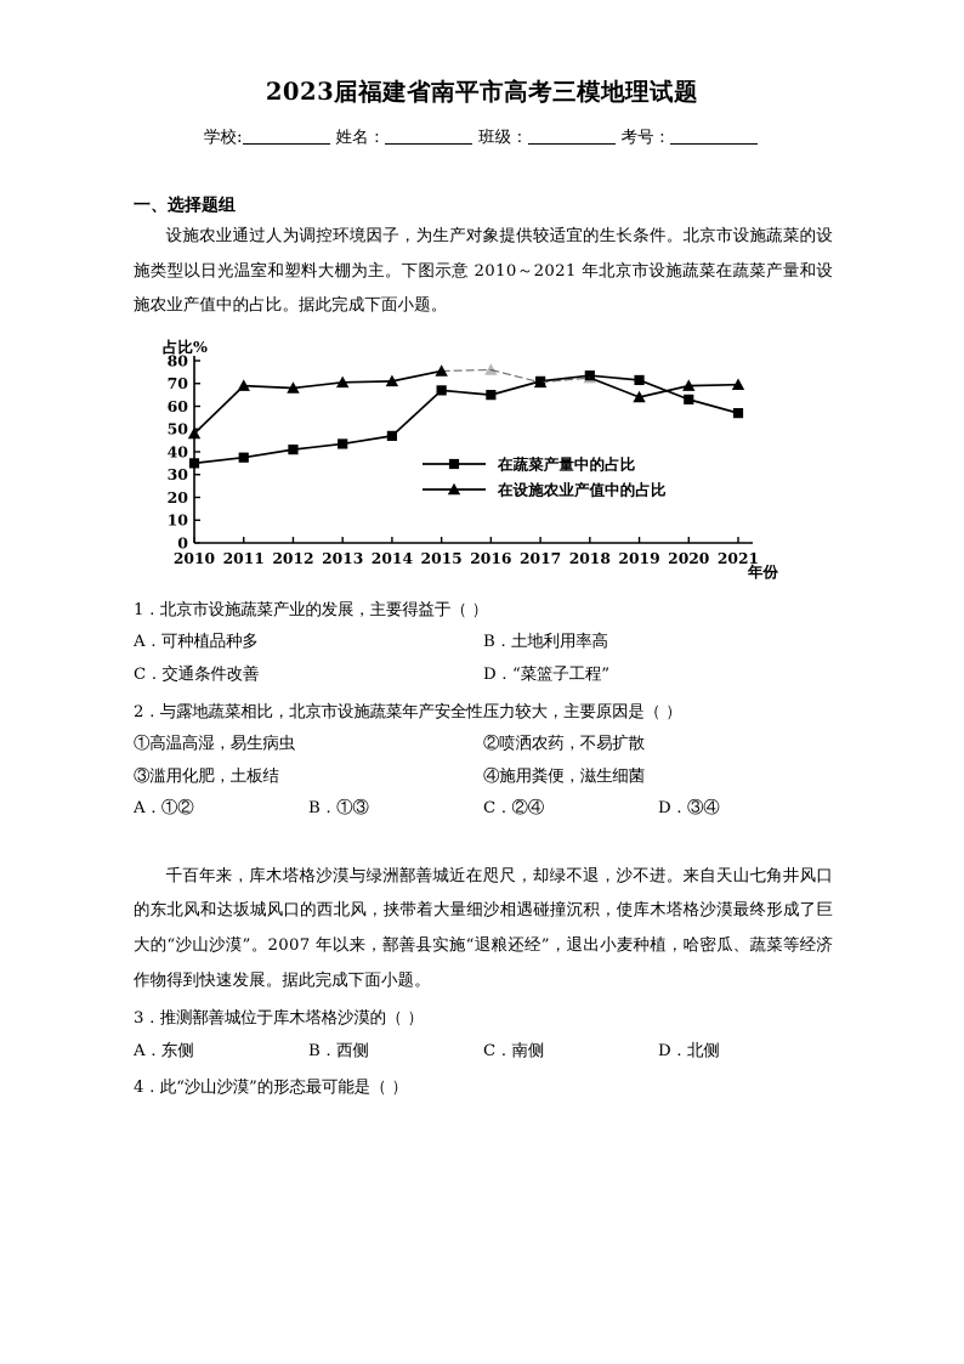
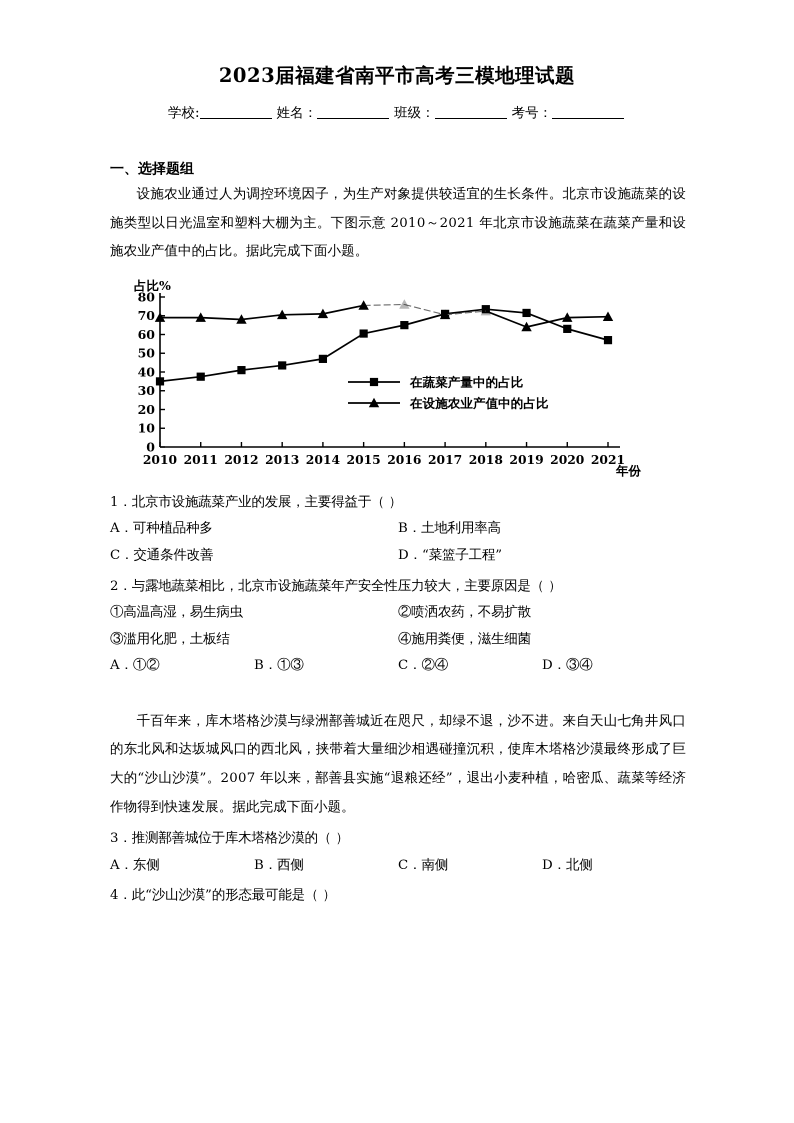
在设施农业产值中的占比/2010: 48 -> 69
在蔬菜产量中的占比/2015: 67 -> 60
